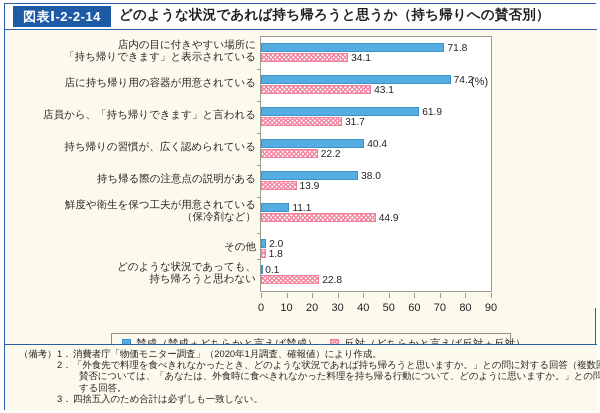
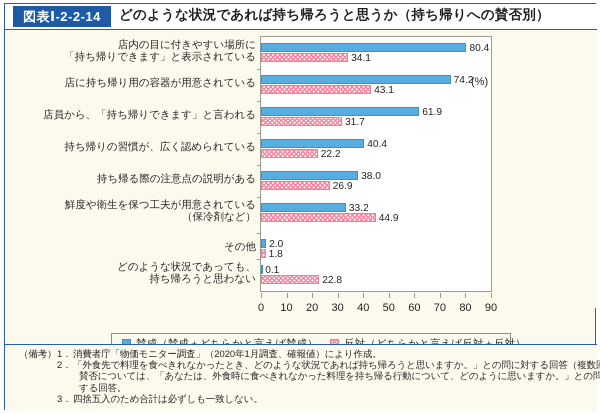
賛成（賛成＋どちらかと言えば賛成）/店内の目に付きやすい場所に 「持ち帰りできます」と表示されている: 71.8 -> 80.4
反対（どちらかと言えば反対＋反対）/持ち帰る際の注意点の説明がある: 13.9 -> 26.9
賛成（賛成＋どちらかと言えば賛成）/鮮度や衛生を保つ工夫が用意されている （保冷剤など）: 11.1 -> 33.2
